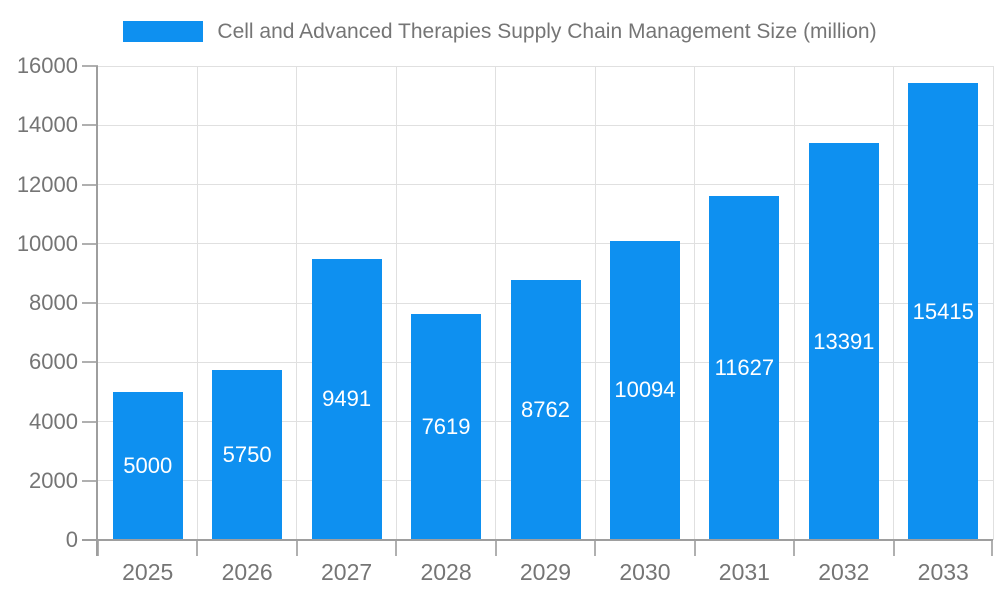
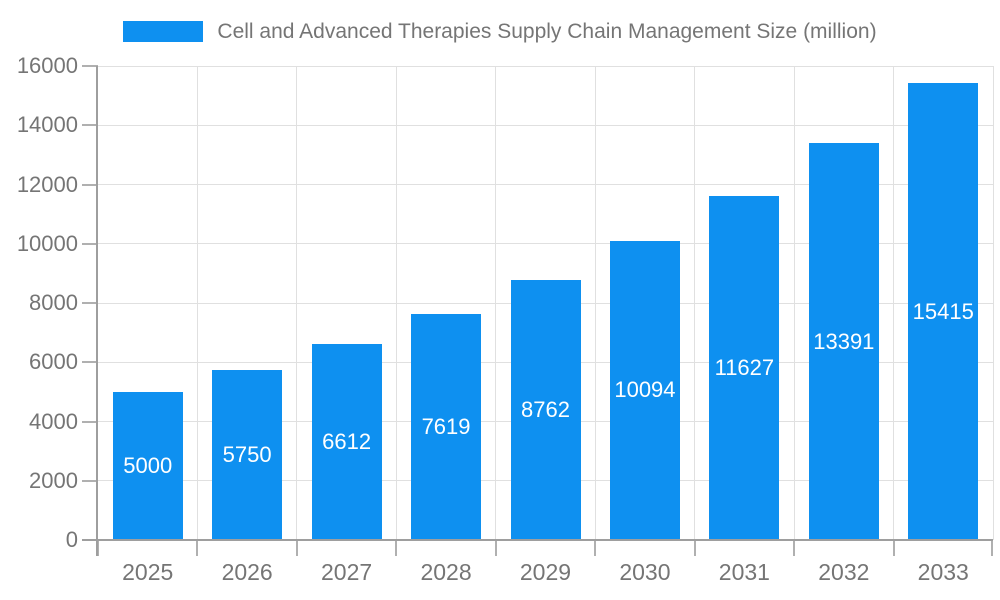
2027: 9491 -> 6612
